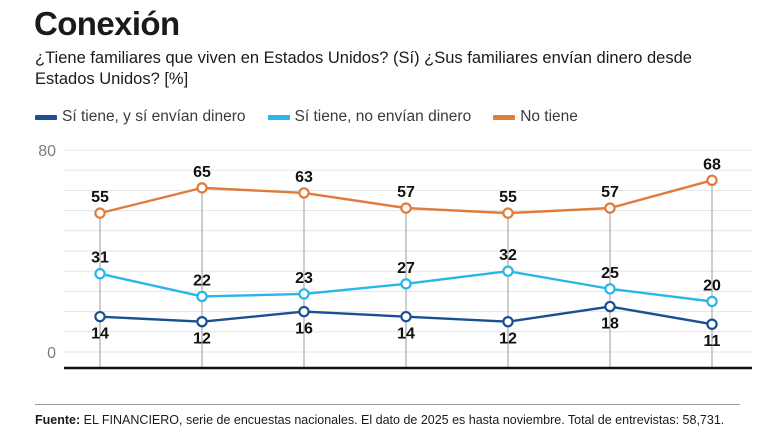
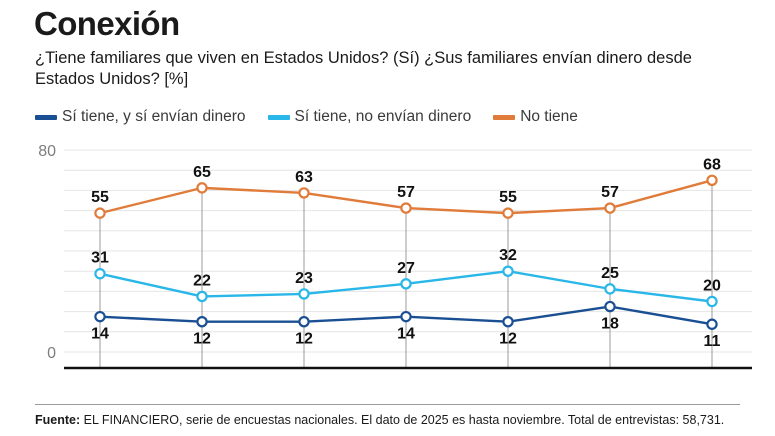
Sí tiene, y sí envían dinero/2021: 16 -> 12
